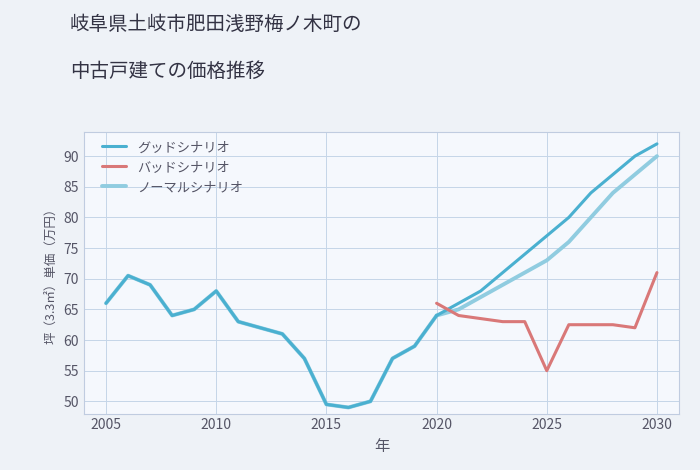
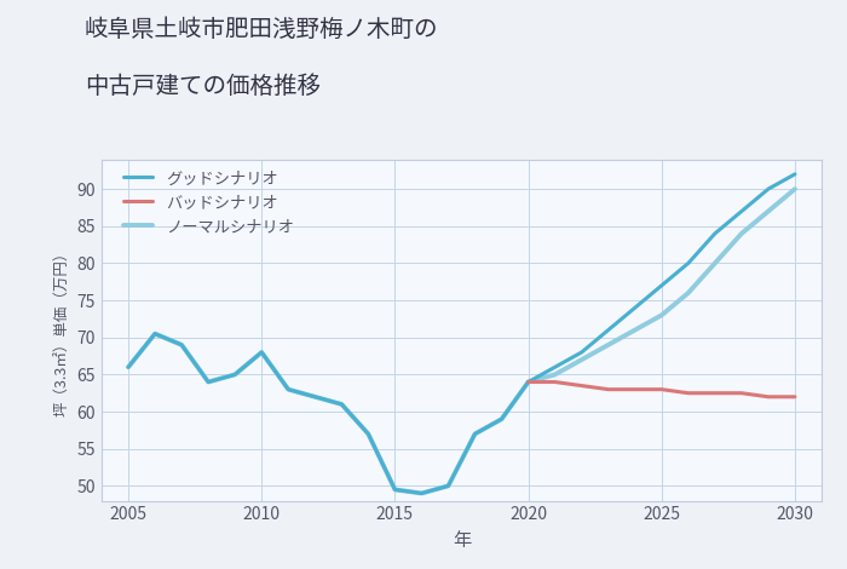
バッドシナリオ/2020: 66.0 -> 64.0
バッドシナリオ/2025: 55.0 -> 63.0
バッドシナリオ/2030: 71.0 -> 62.0
